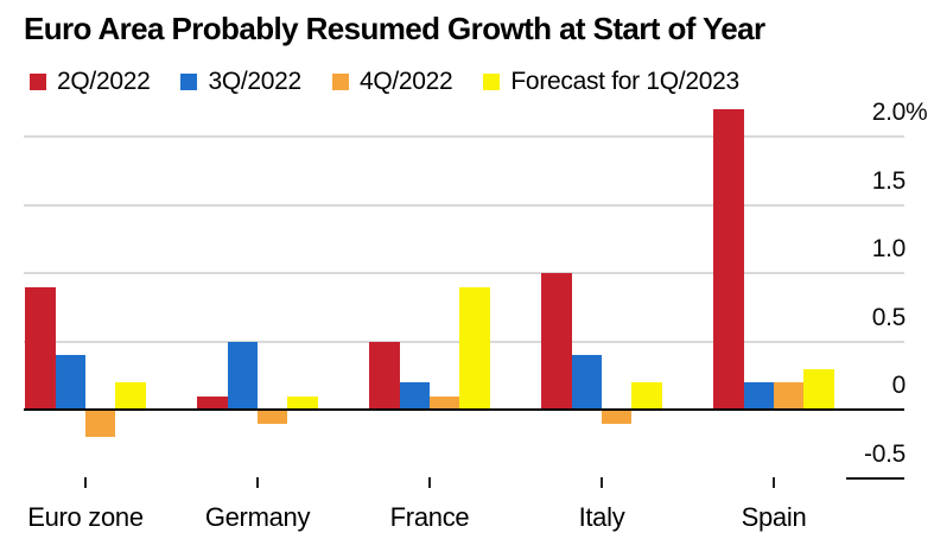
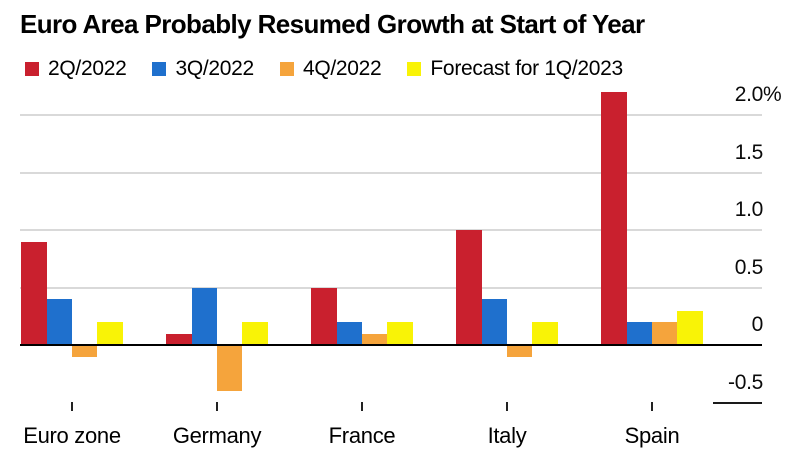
4Q/2022/Euro zone: -0.2 -> -0.1
4Q/2022/Germany: -0.1 -> -0.4
Forecast for 1Q/2023/Germany: 0.1 -> 0.2
Forecast for 1Q/2023/France: 0.9 -> 0.2
